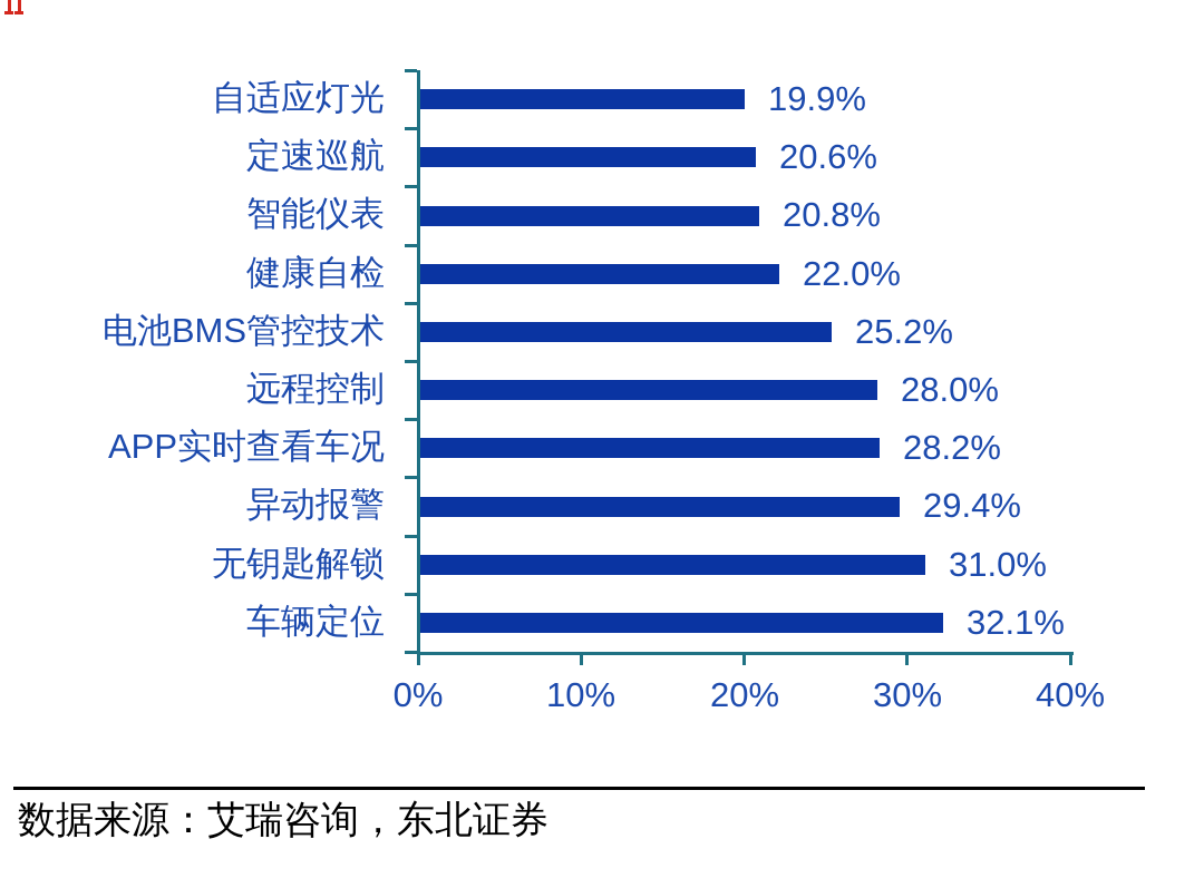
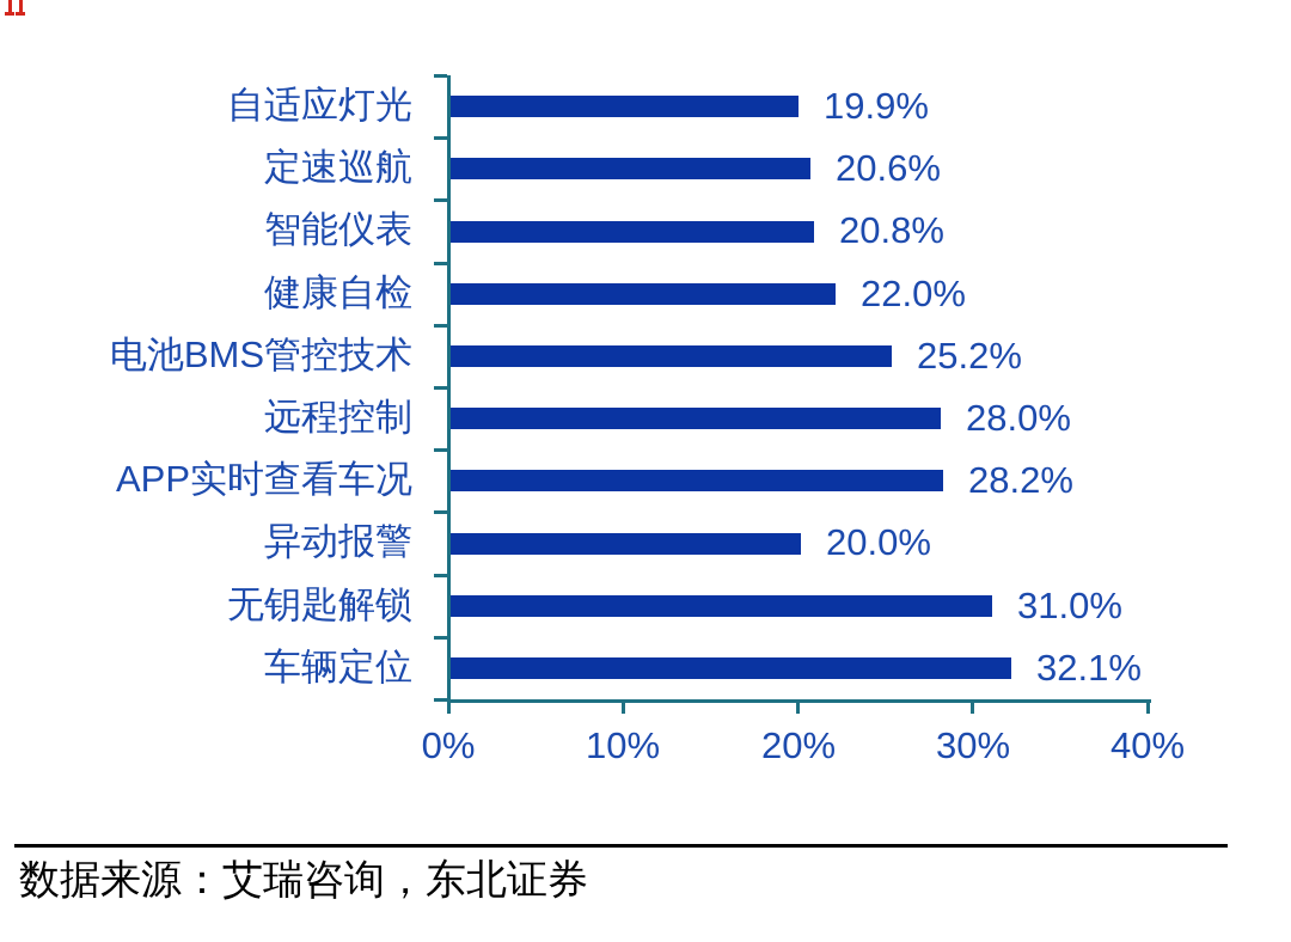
异动报警: 29.4% -> 20.0%
